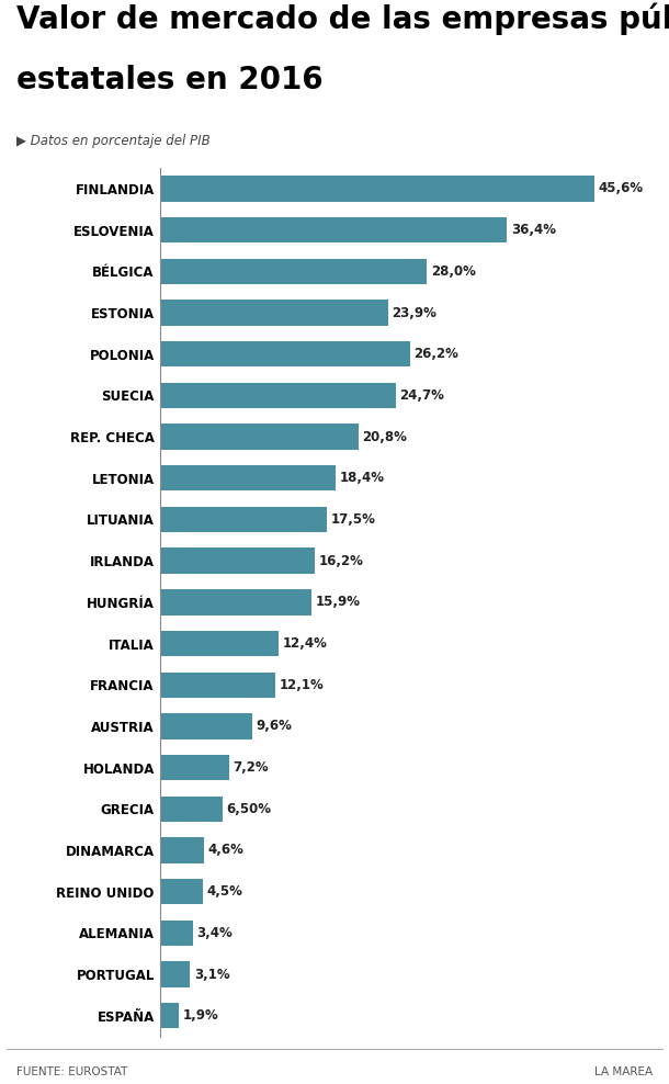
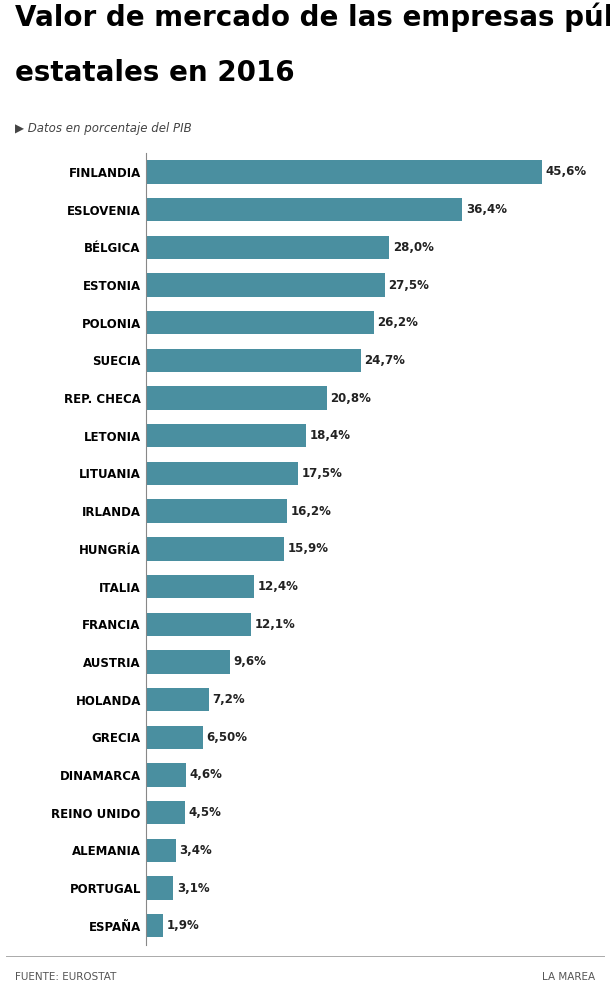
ESTONIA: 23,9% -> 27,5%
